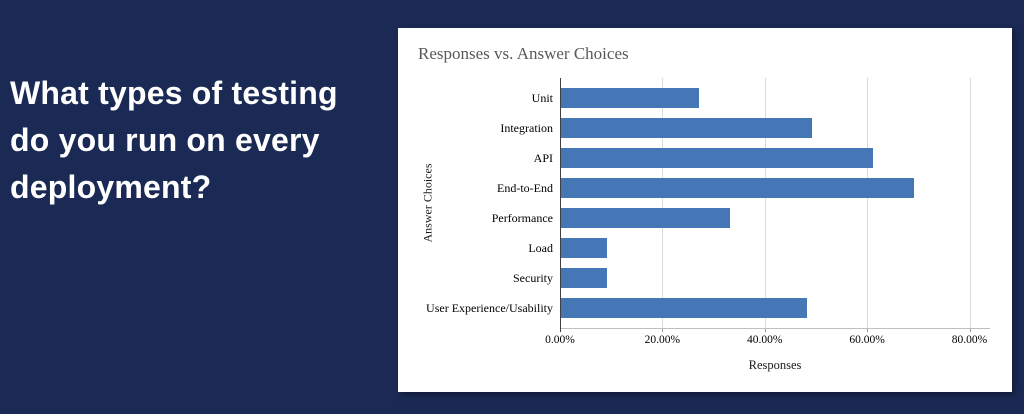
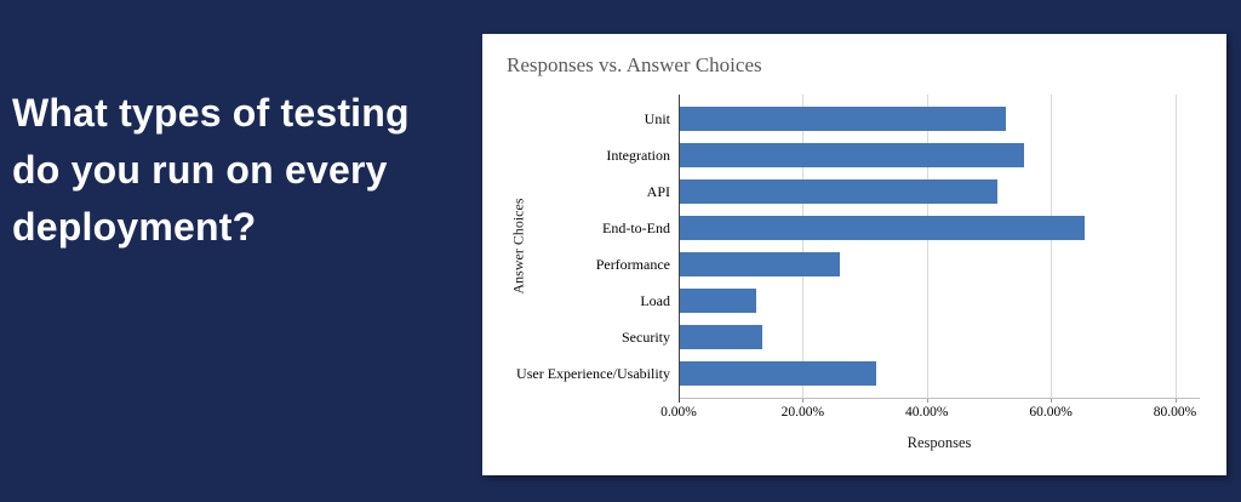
Unit: 27% -> 53%
Integration: 49% -> 55%
API: 61% -> 51%
End-to-End: 69% -> 65%
Performance: 33% -> 26%
Load: 9% -> 12%
Security: 9% -> 13%
User Experience/Usability: 48% -> 32%
